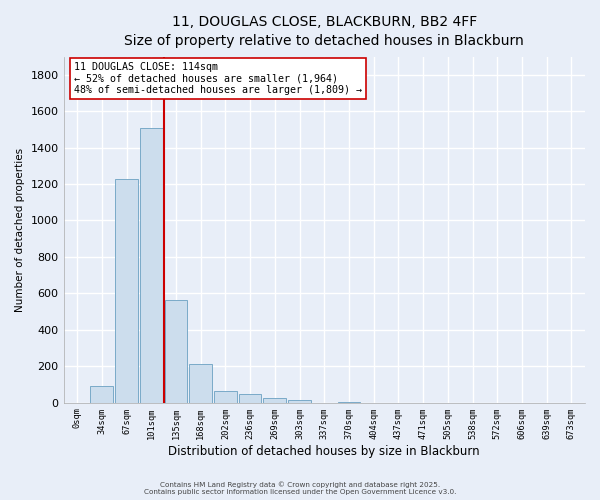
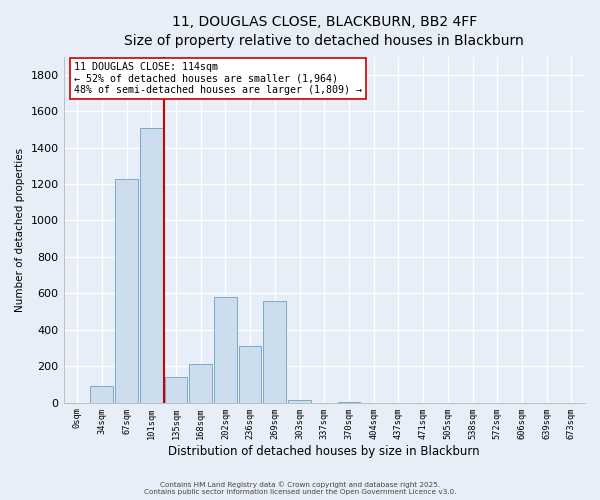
135sqm: 560 -> 140
202sqm: 60 -> 580
236sqm: 40 -> 310
269sqm: 20 -> 560
